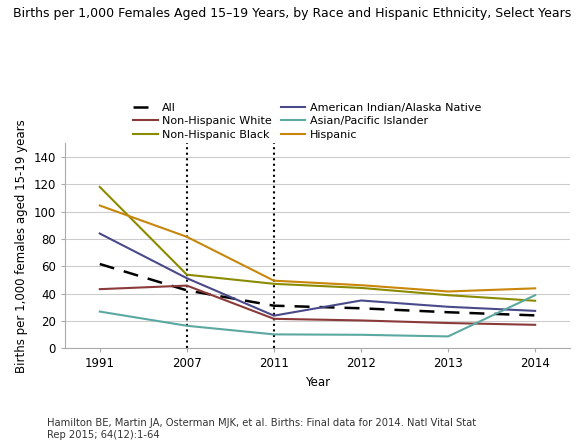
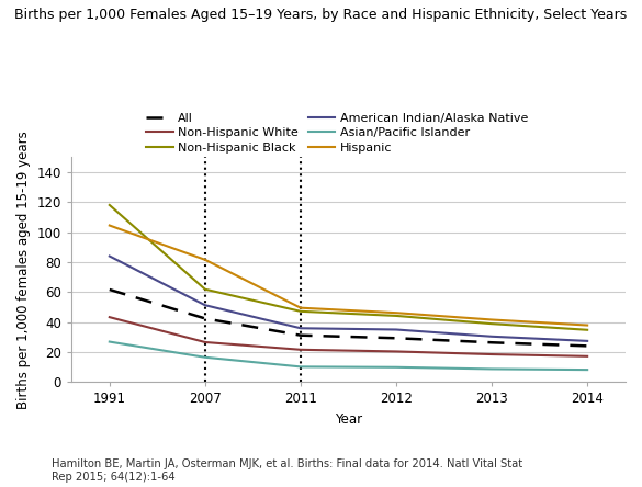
Non-Hispanic White/2007: 46 -> 27
Non-Hispanic Black/2007: 54 -> 62
American Indian/Alaska Native/2011: 24 -> 36
Asian/Pacific Islander/2014: 39 -> 8
Hispanic/2014: 44 -> 38
